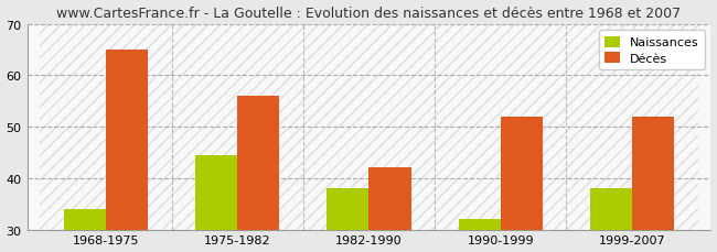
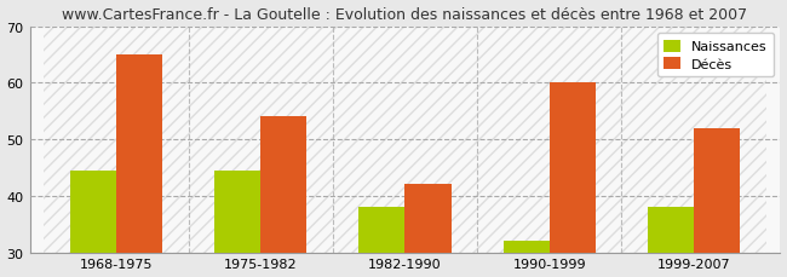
Naissances/1968-1975: 34.0 -> 44.5
Décès/1975-1982: 56 -> 54
Décès/1990-1999: 52 -> 60
